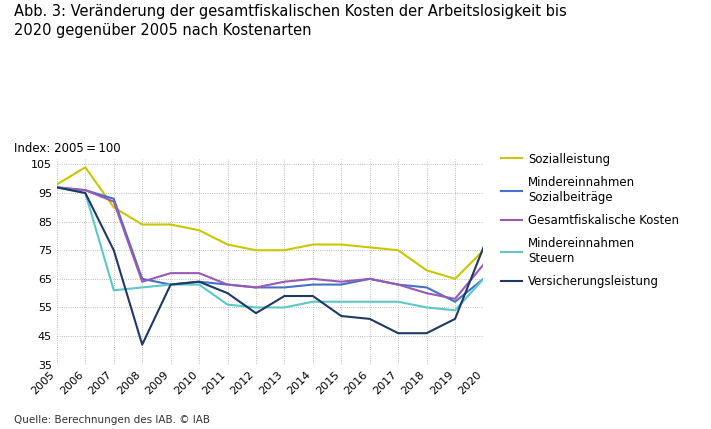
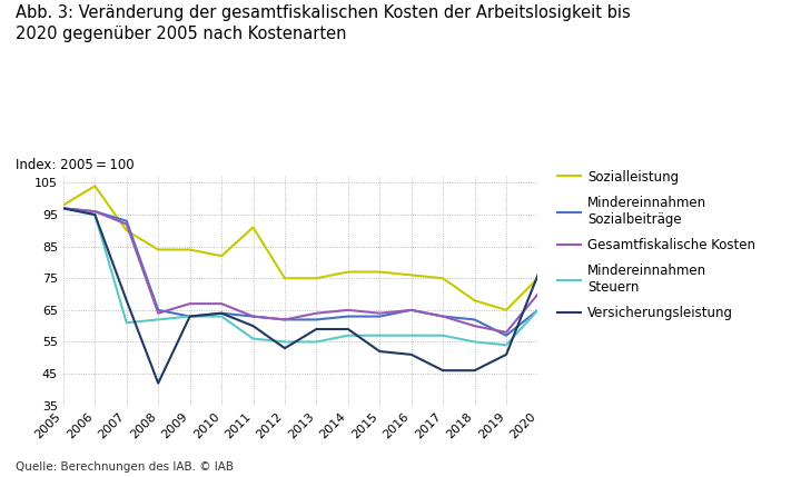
Versicherungsleistung/2007: 75 -> 68
Sozialleistung/2011: 77 -> 91
